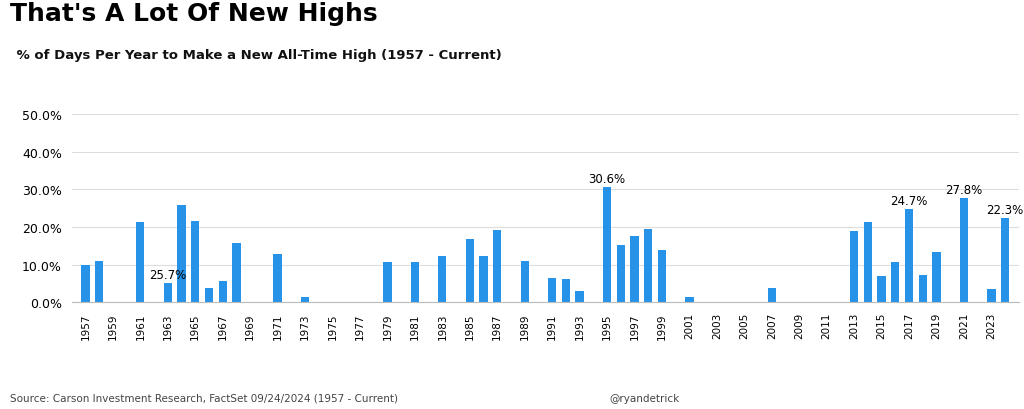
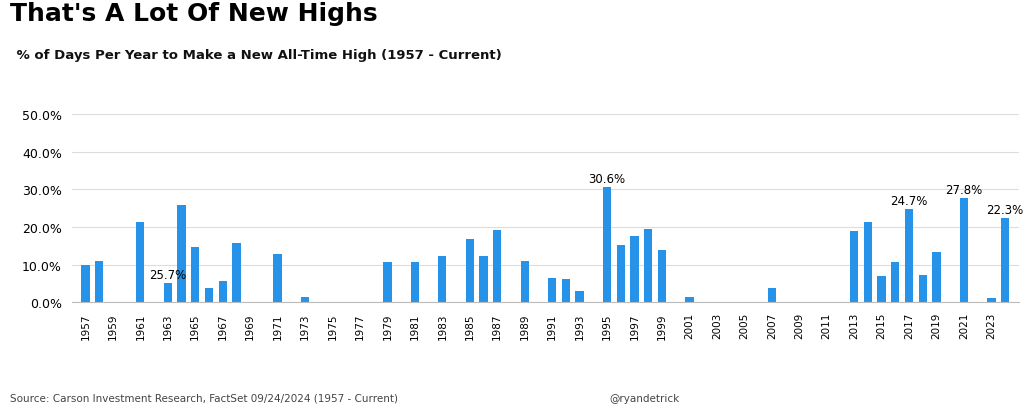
1965: 21.5% -> 14.7%
2023: 3.5% -> 1.2%
